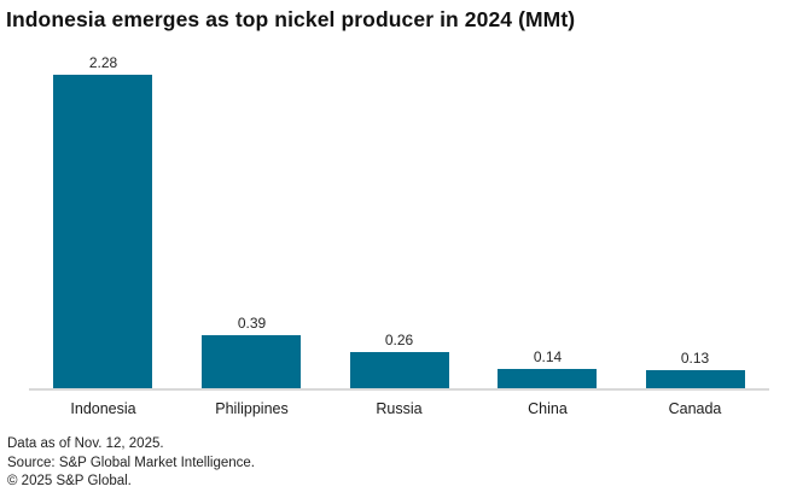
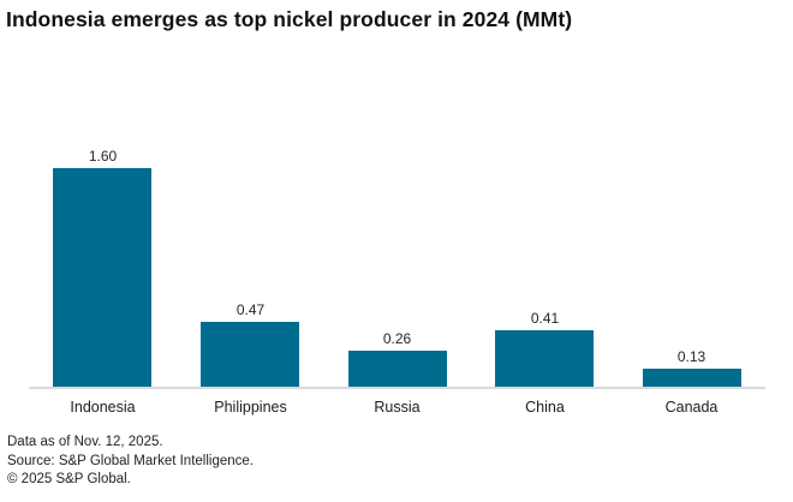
Indonesia: 2.28 -> 1.60
Philippines: 0.39 -> 0.47
China: 0.14 -> 0.41
